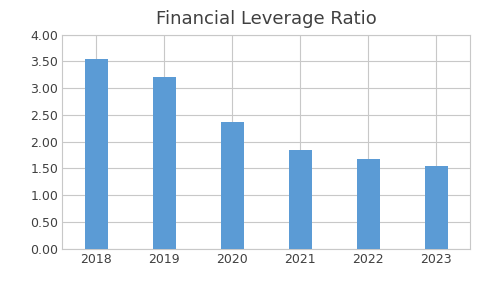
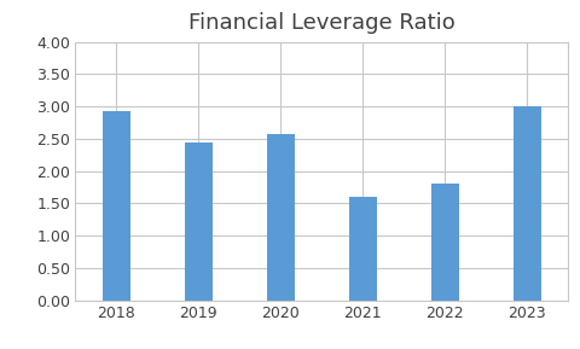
2018: 3.54 -> 2.92
2019: 3.20 -> 2.44
2020: 2.36 -> 2.58
2021: 1.85 -> 1.60
2022: 1.68 -> 1.80
2023: 1.54 -> 3.00
